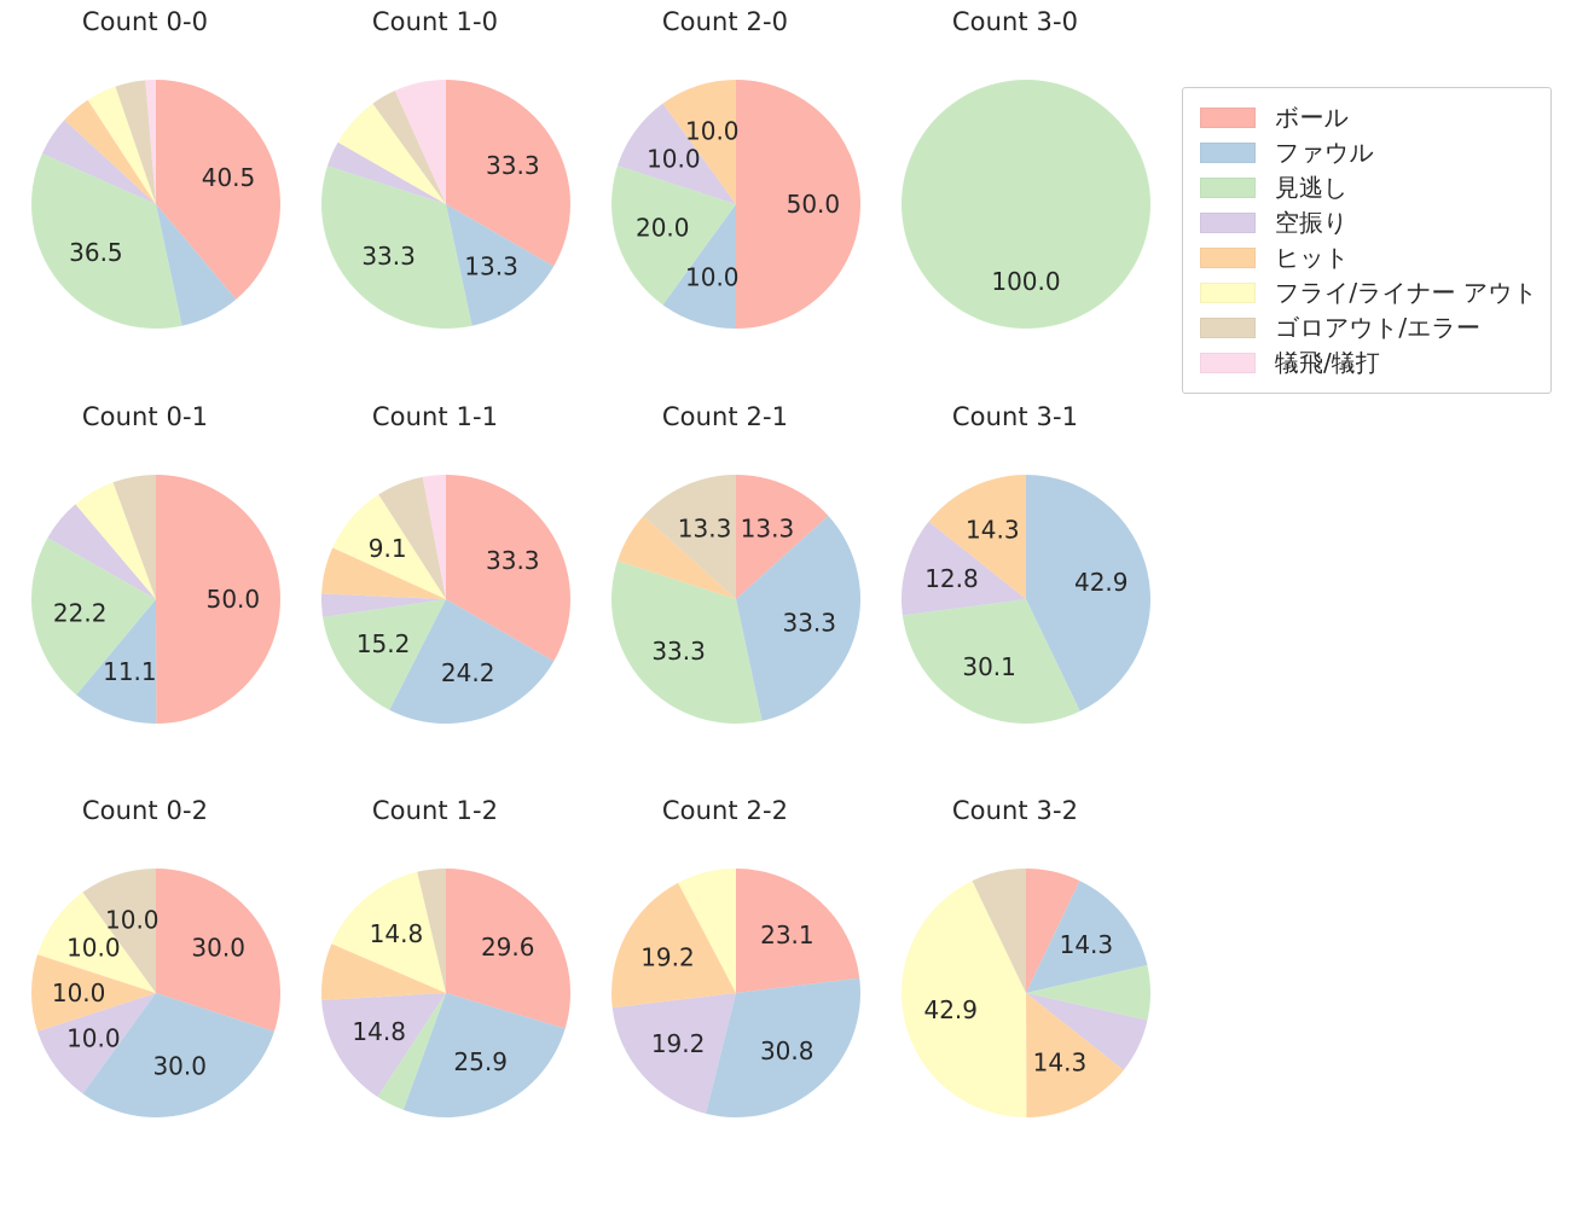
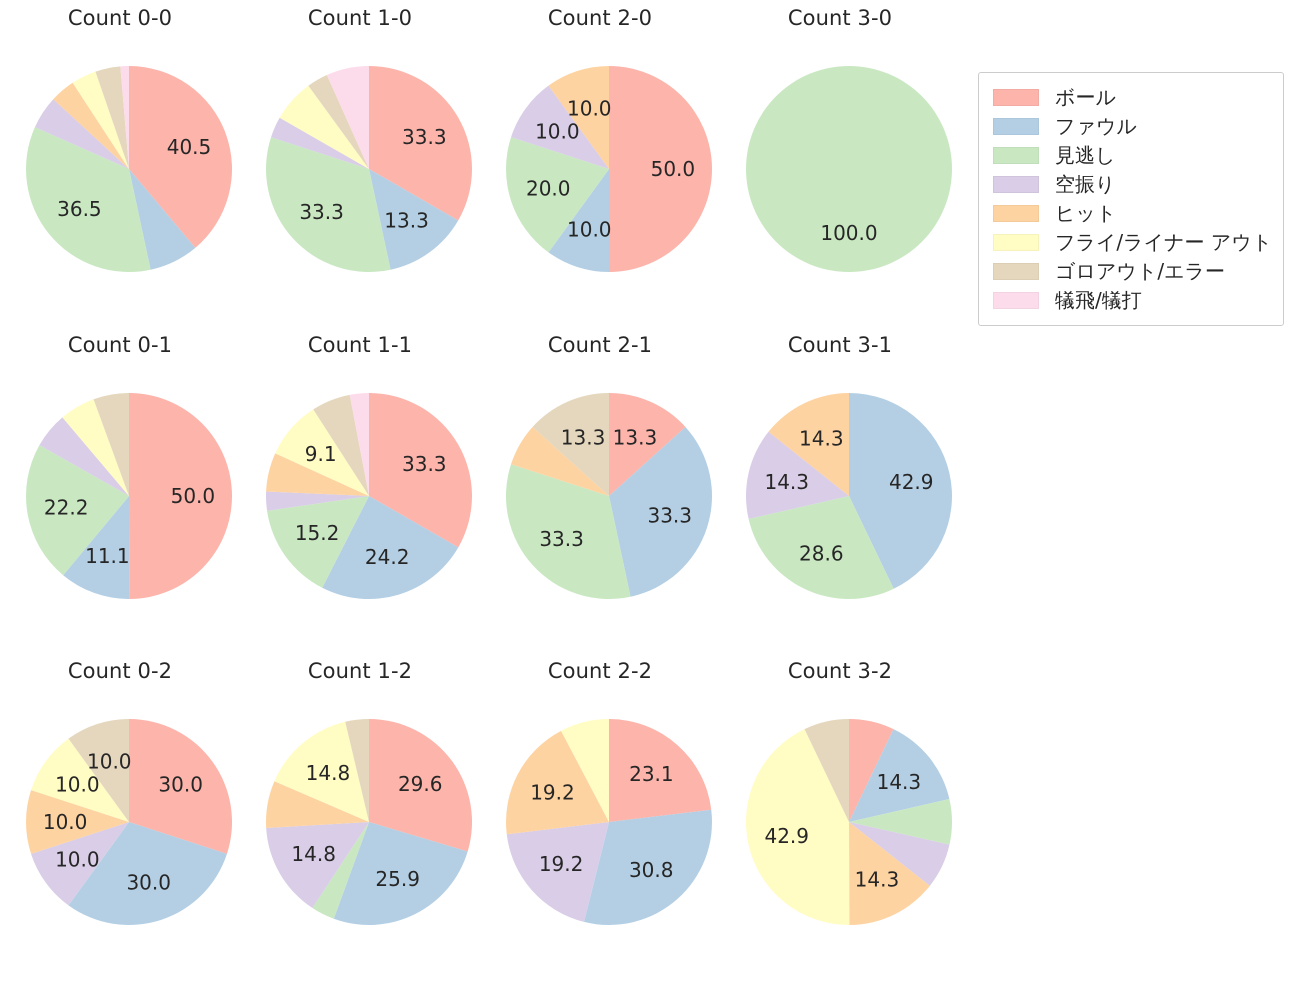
Count 3-1/見逃し: 30.1 -> 28.6
Count 3-1/空振り: 12.8 -> 14.3
